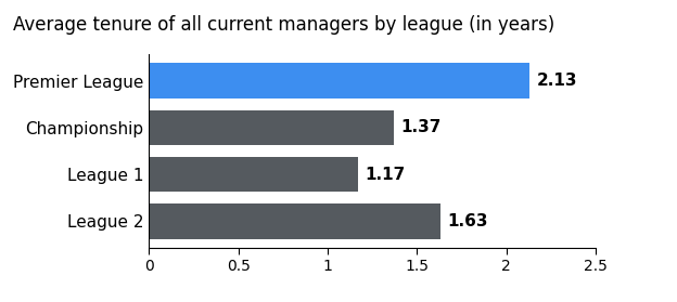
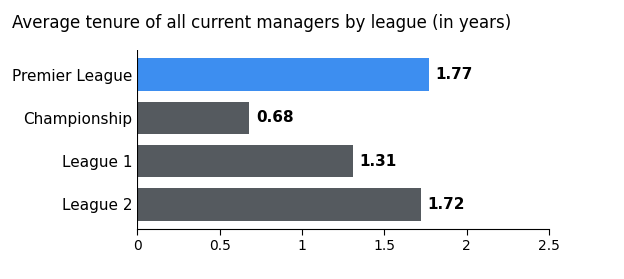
Premier League: 2.13 -> 1.77
Championship: 1.37 -> 0.68
League 1: 1.17 -> 1.31
League 2: 1.63 -> 1.72
